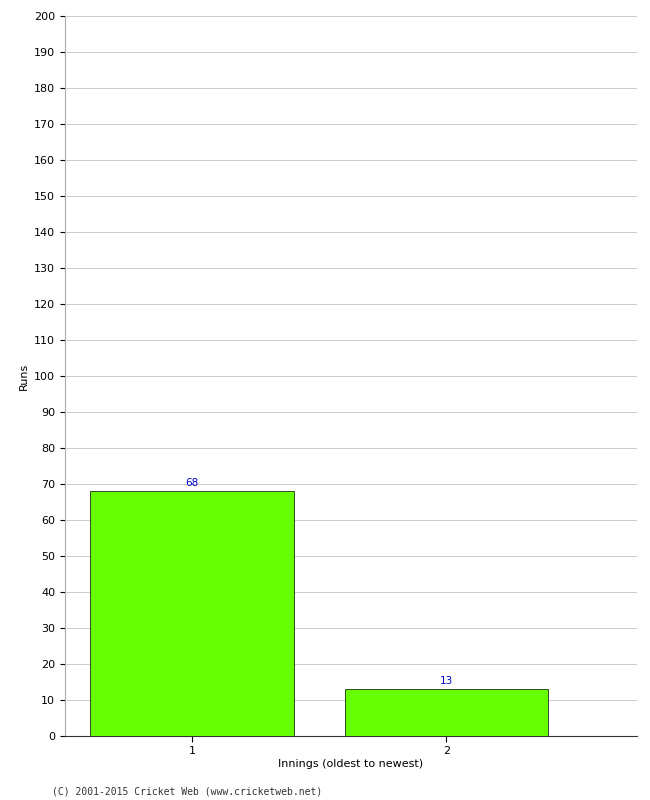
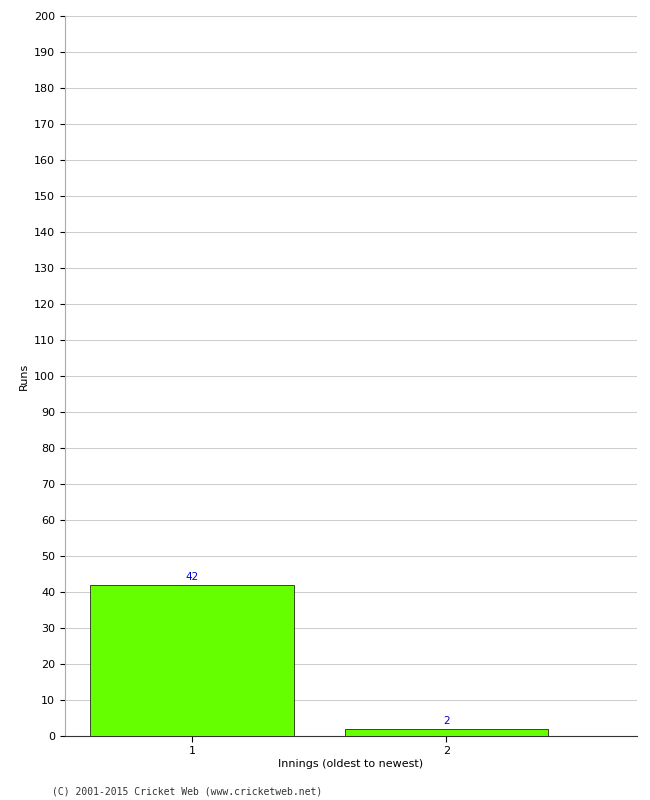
1: 68 -> 42
2: 13 -> 2
